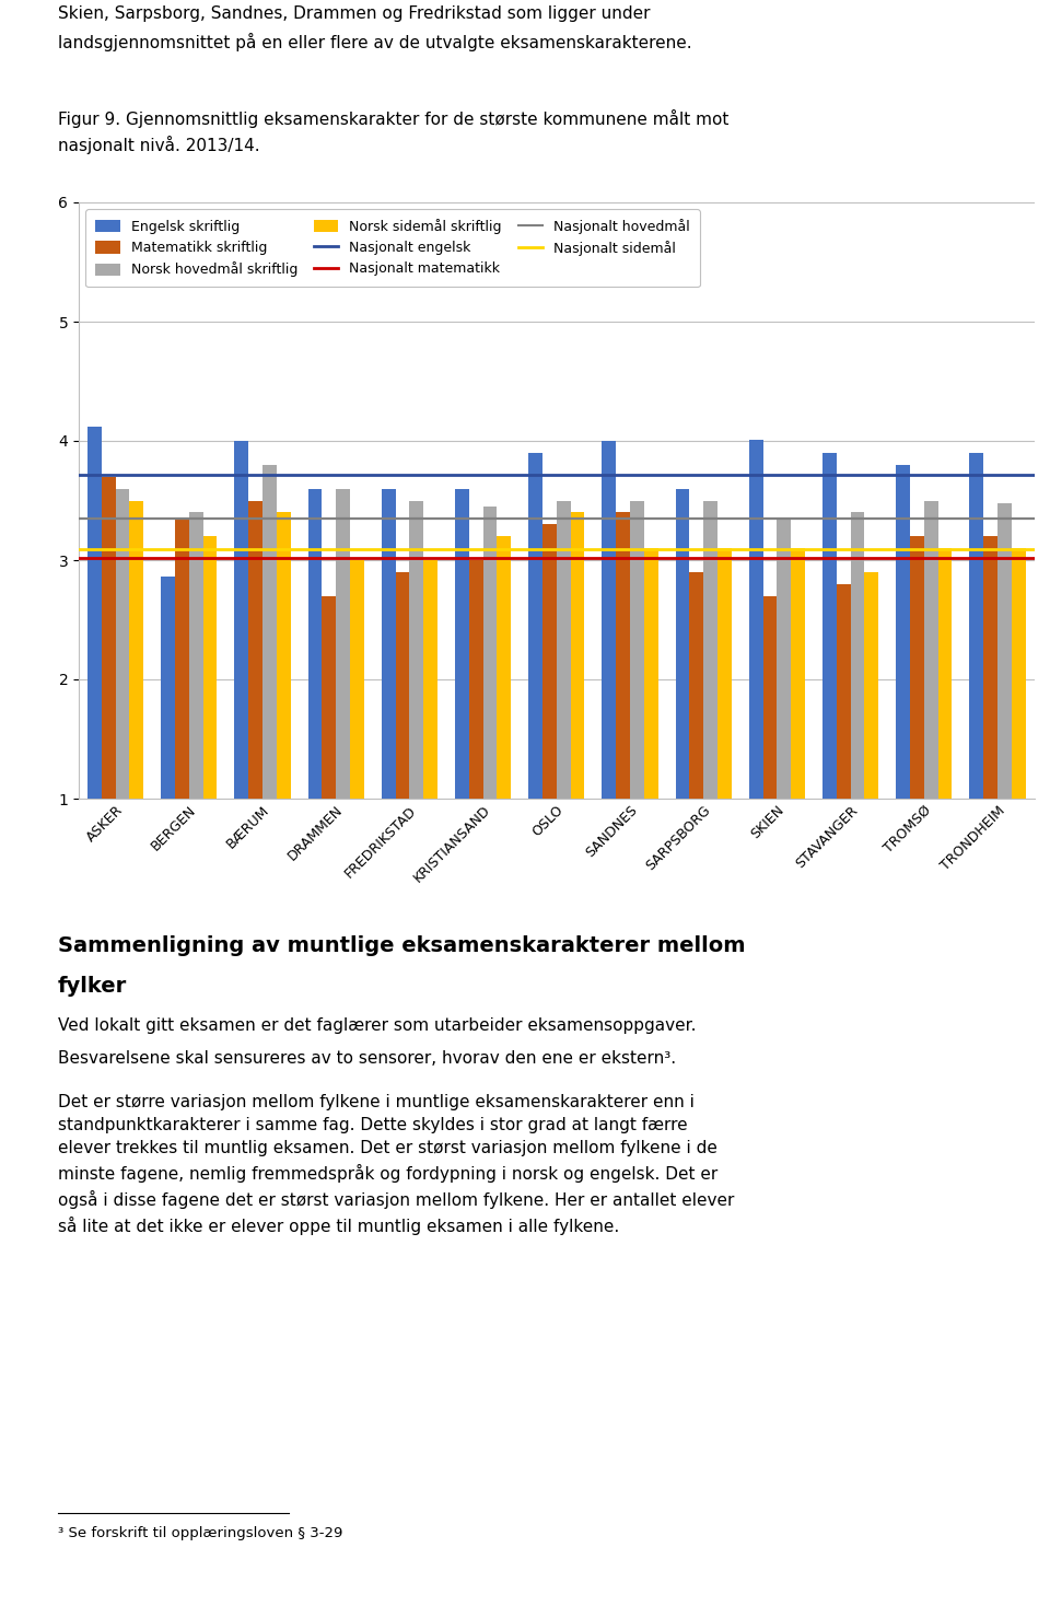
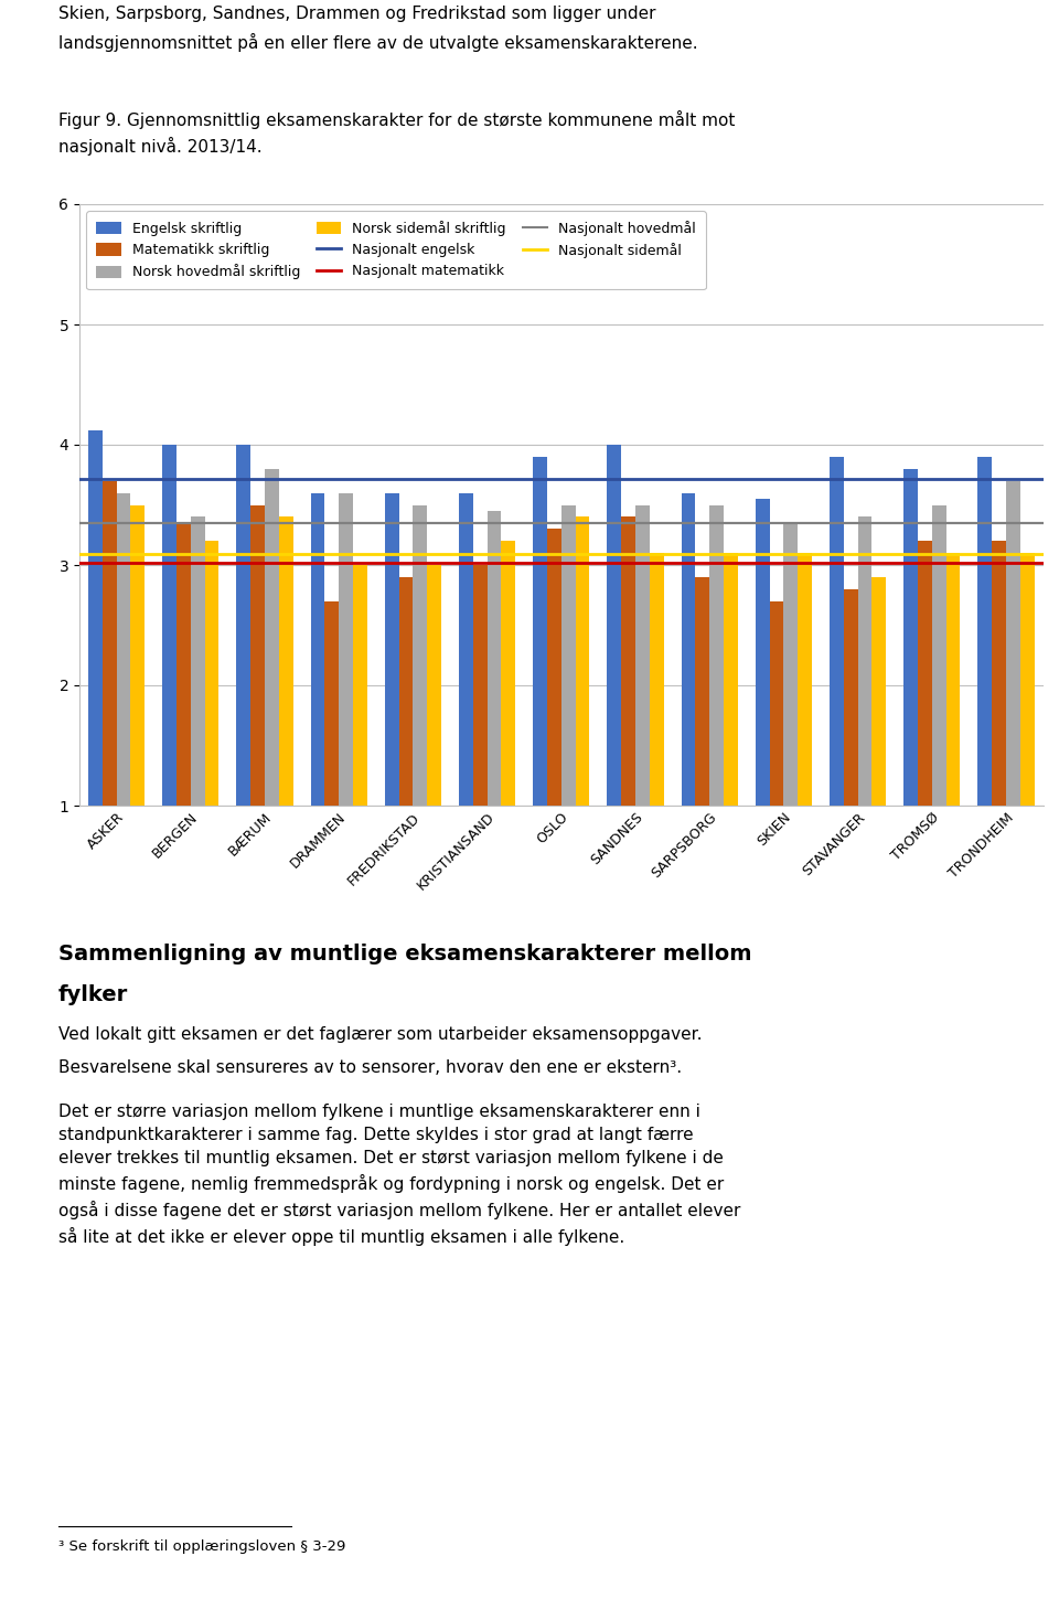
Engelsk skriftlig/BERGEN: 2.86 -> 4.00
Engelsk skriftlig/SKIEN: 4.01 -> 3.55
Norsk hovedmål skriftlig/TRONDHEIM: 3.48 -> 3.70
